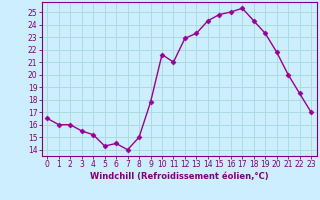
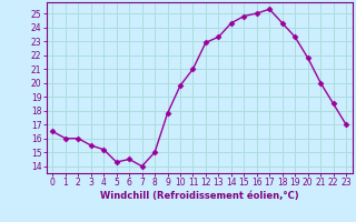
10: 21.6 -> 19.8
